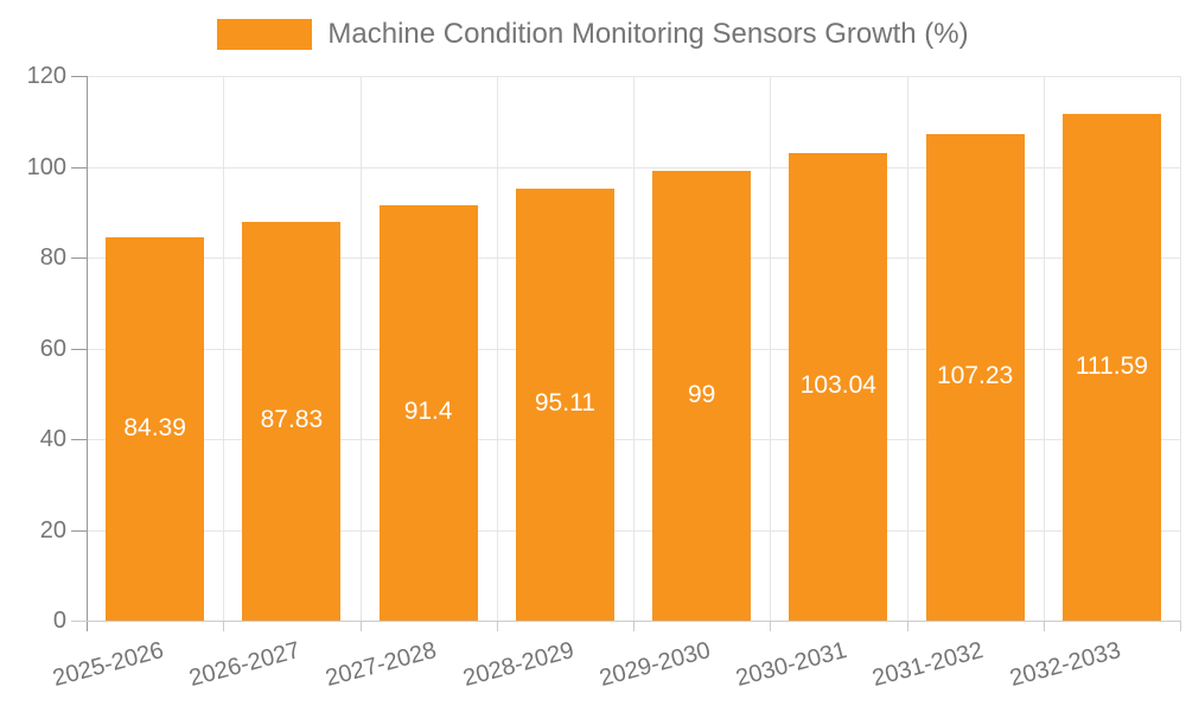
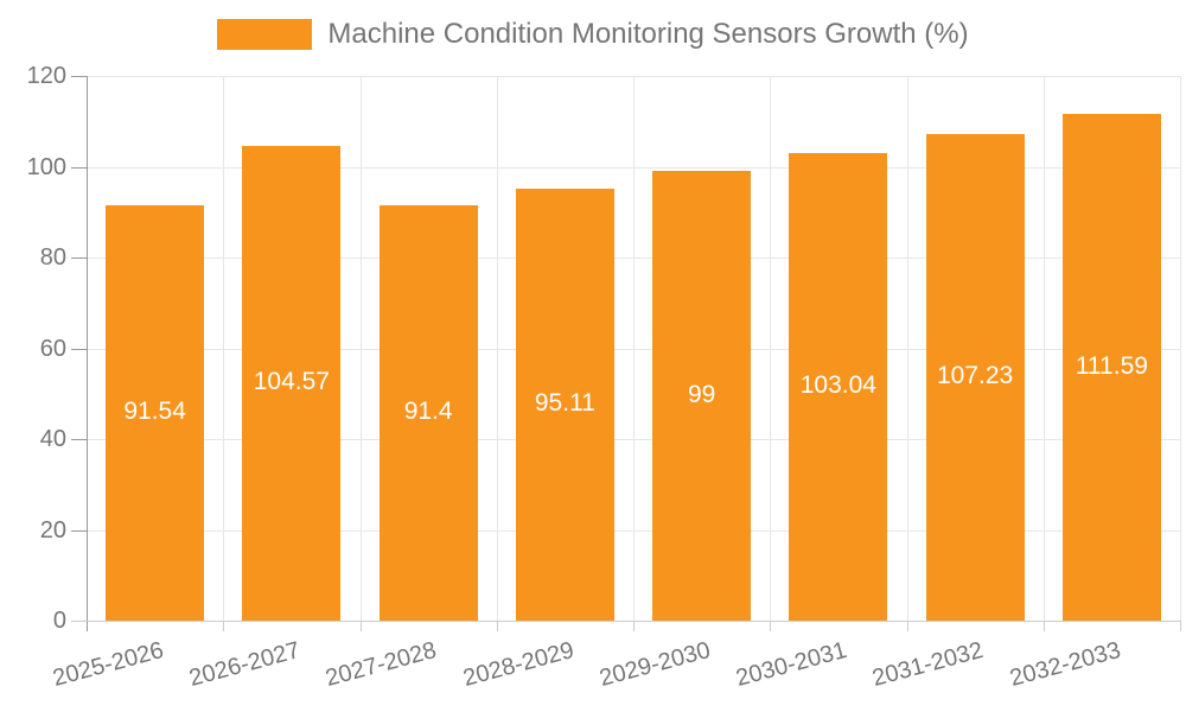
2025-2026: 84.39 -> 91.54
2026-2027: 87.83 -> 104.57
